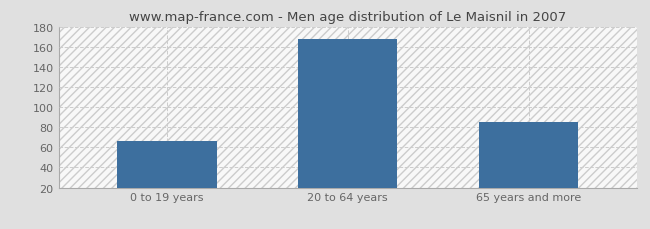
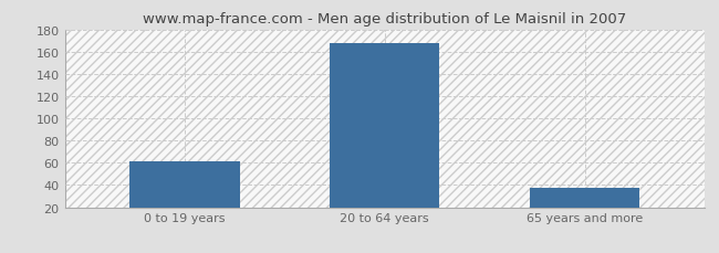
0 to 19 years: 66 -> 61
65 years and more: 85 -> 37
